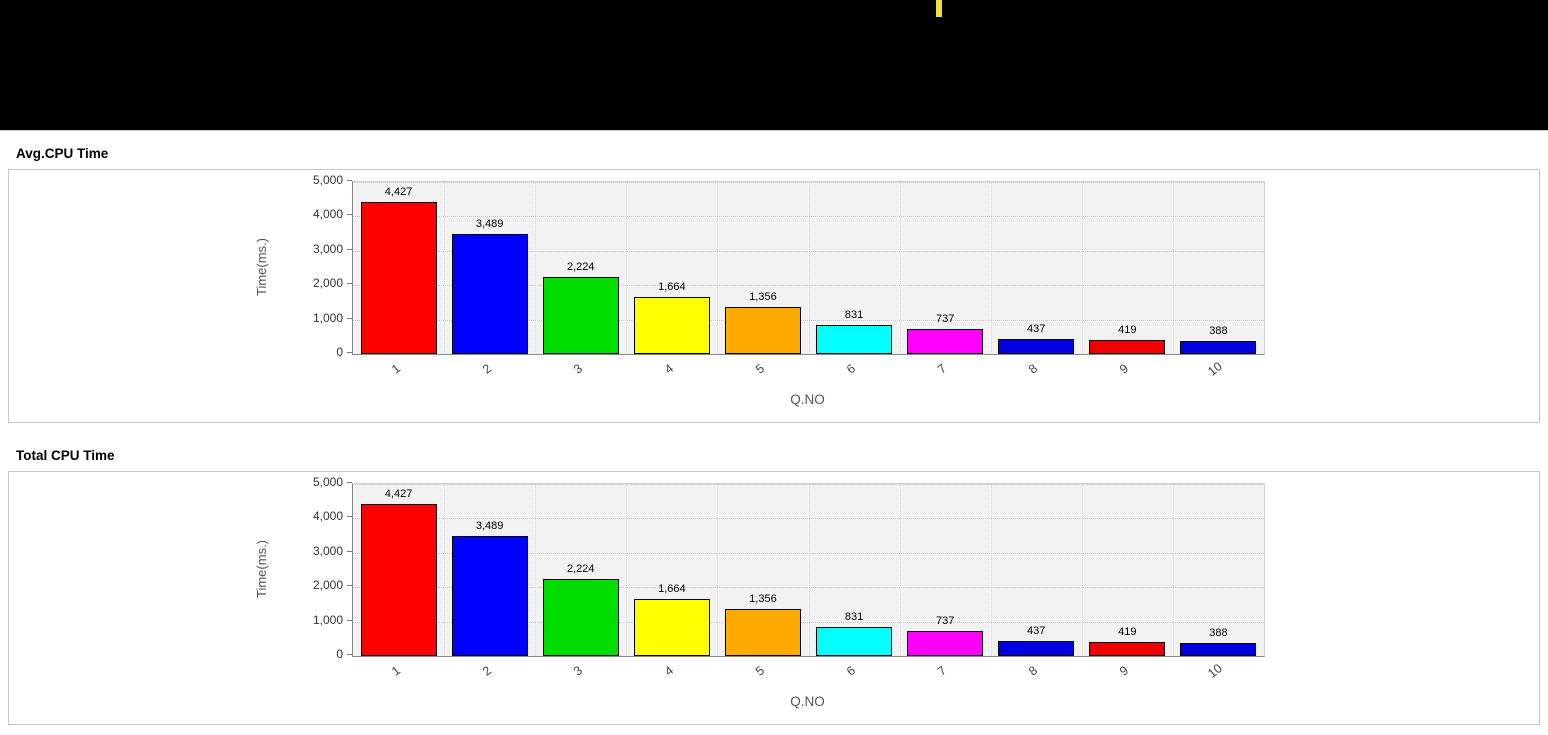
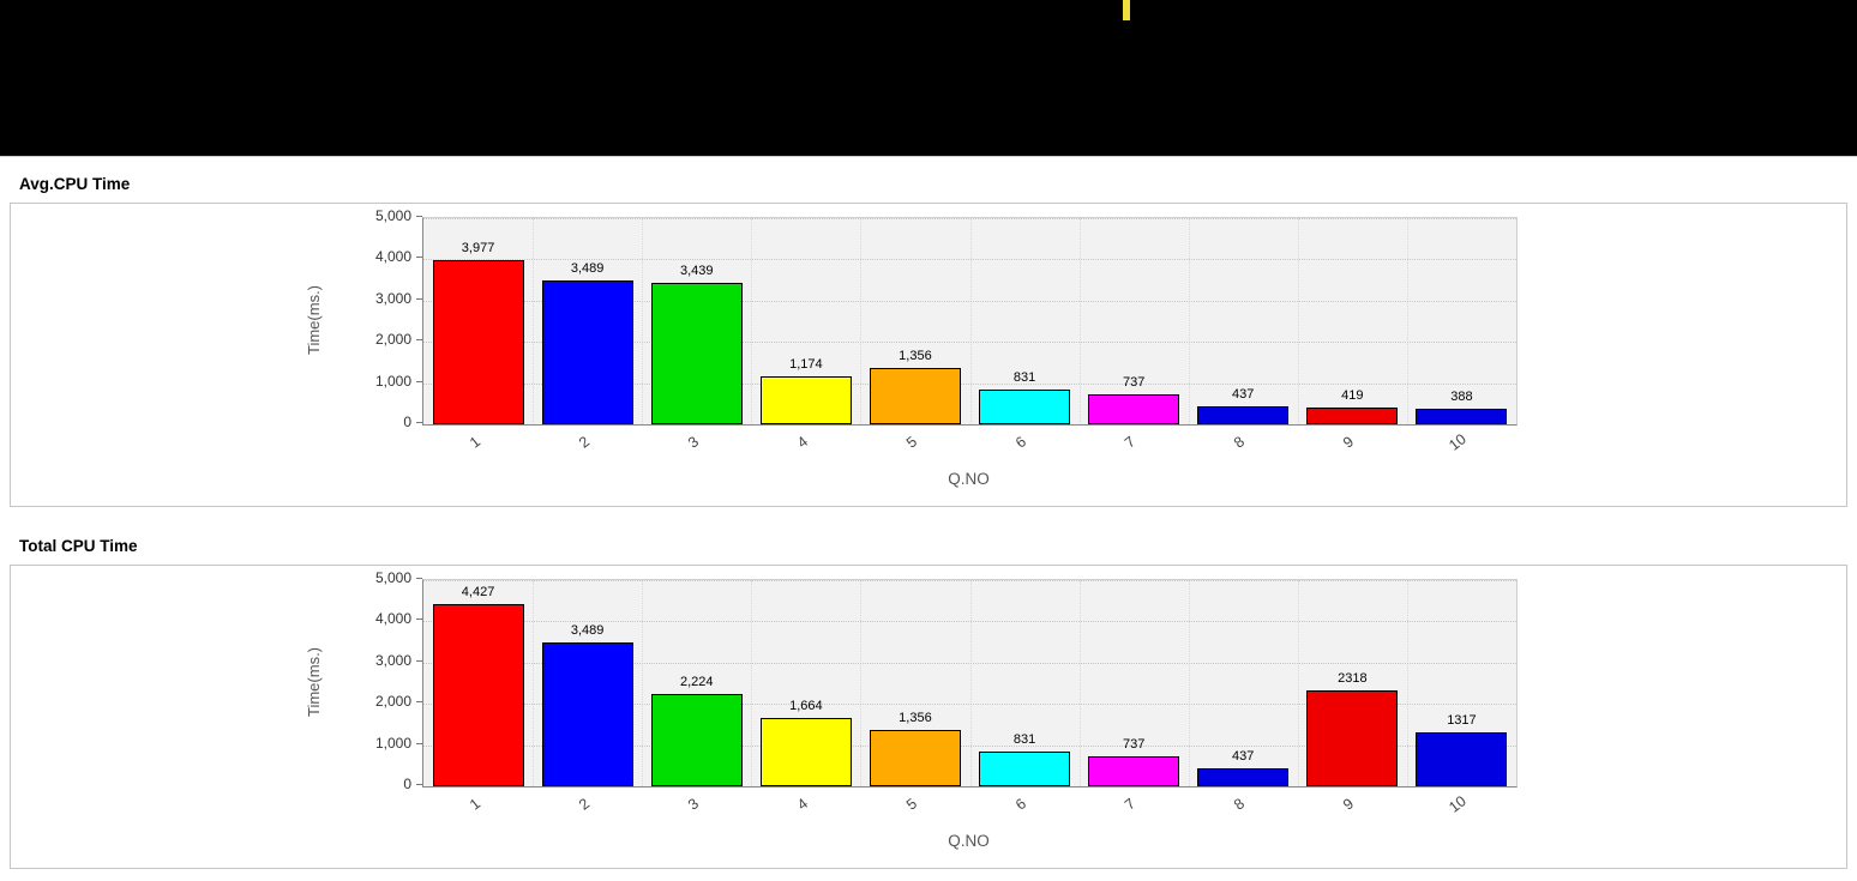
Avg.CPU Time/1: 4,427 -> 3,977
Avg.CPU Time/3: 2,224 -> 3,439
Avg.CPU Time/4: 1,664 -> 1,174
Total CPU Time/9: 419 -> 2318
Total CPU Time/10: 388 -> 1317
